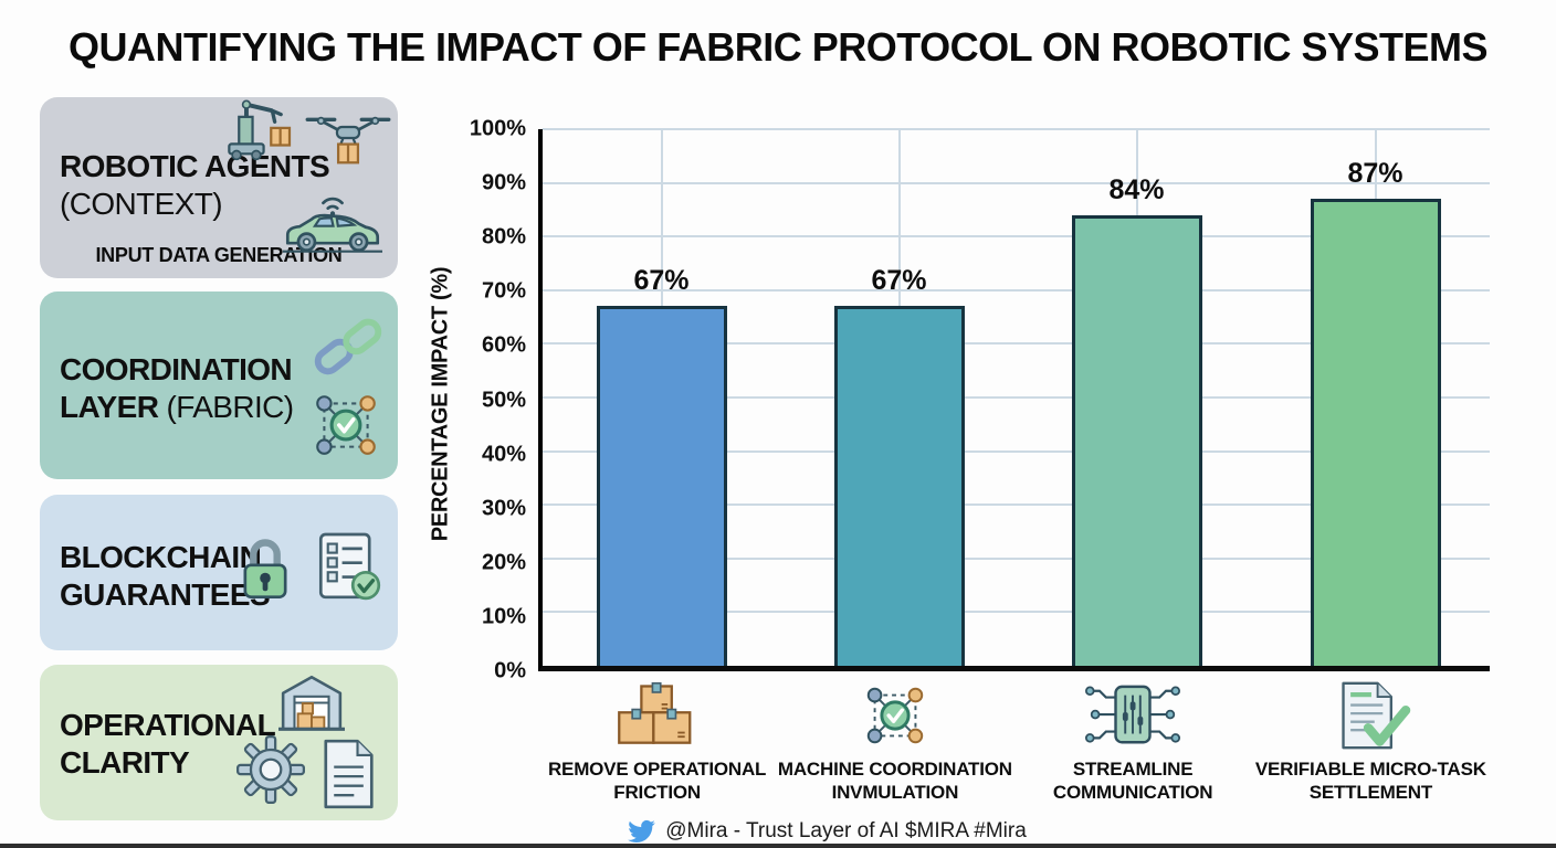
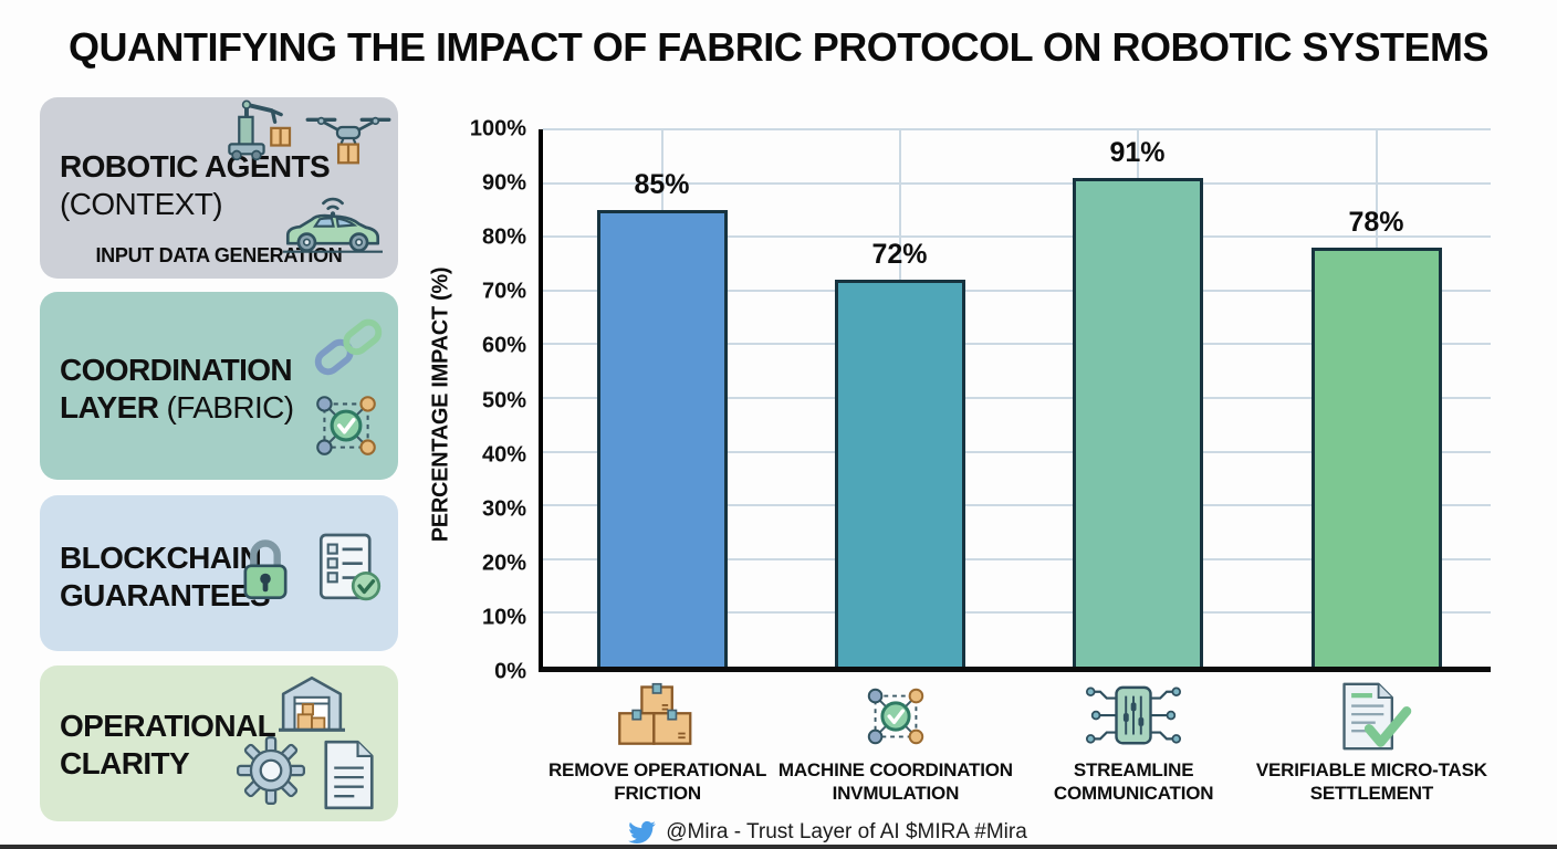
REMOVE OPERATIONAL FRICTION: 67% -> 85%
MACHINE COORDINATION INVMULATION: 67% -> 72%
STREAMLINE COMMUNICATION: 84% -> 91%
VERIFIABLE MICRO-TASK SETTLEMENT: 87% -> 78%
